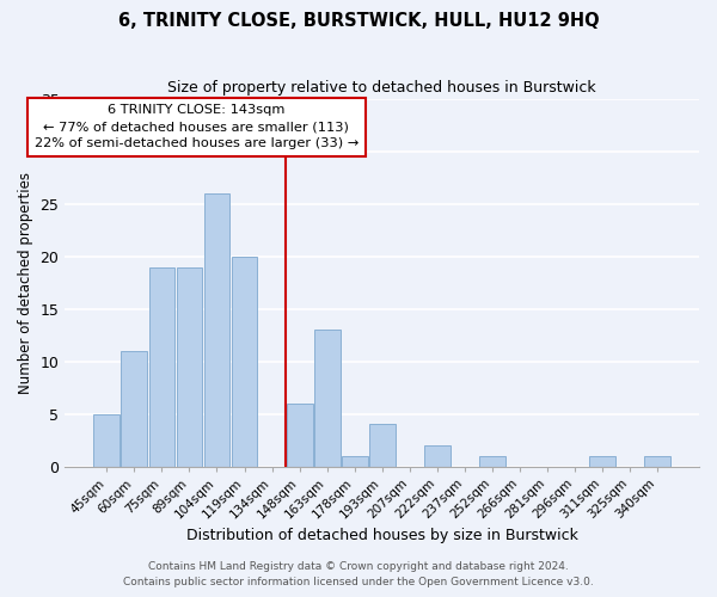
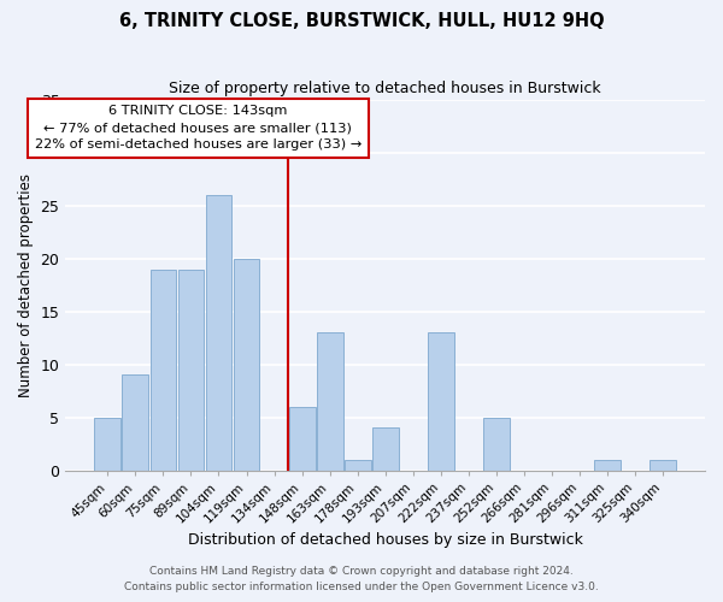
60sqm: 11 -> 9
222sqm: 2 -> 13
252sqm: 1 -> 5
